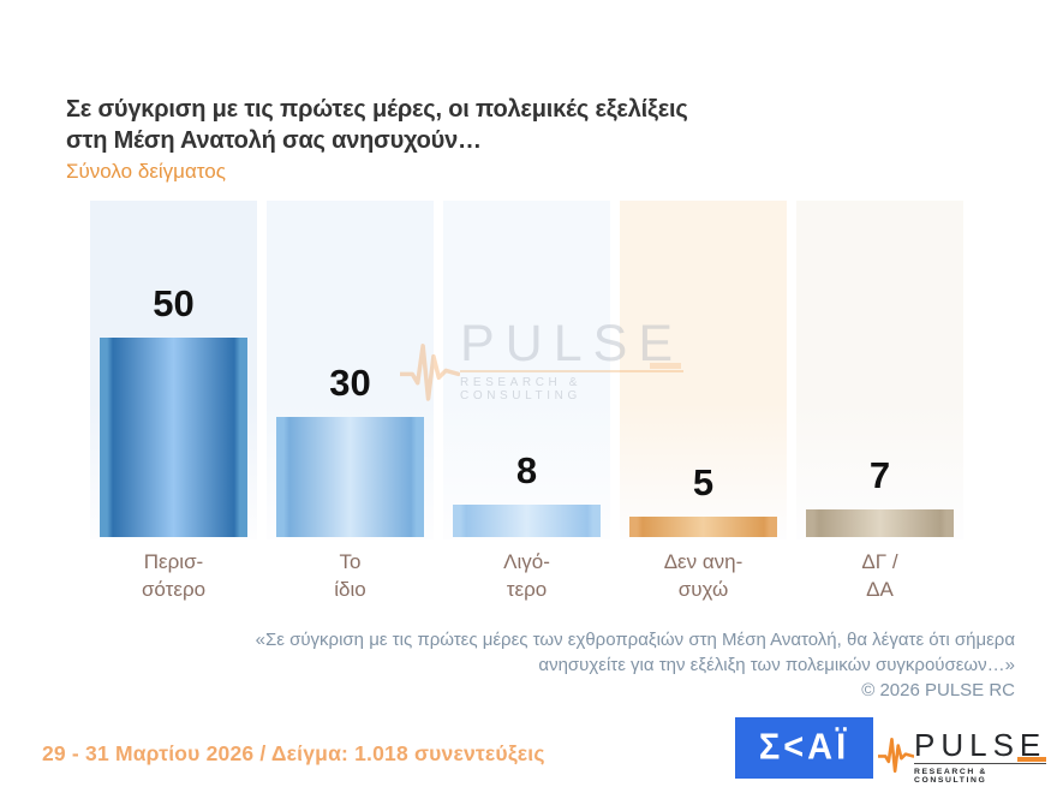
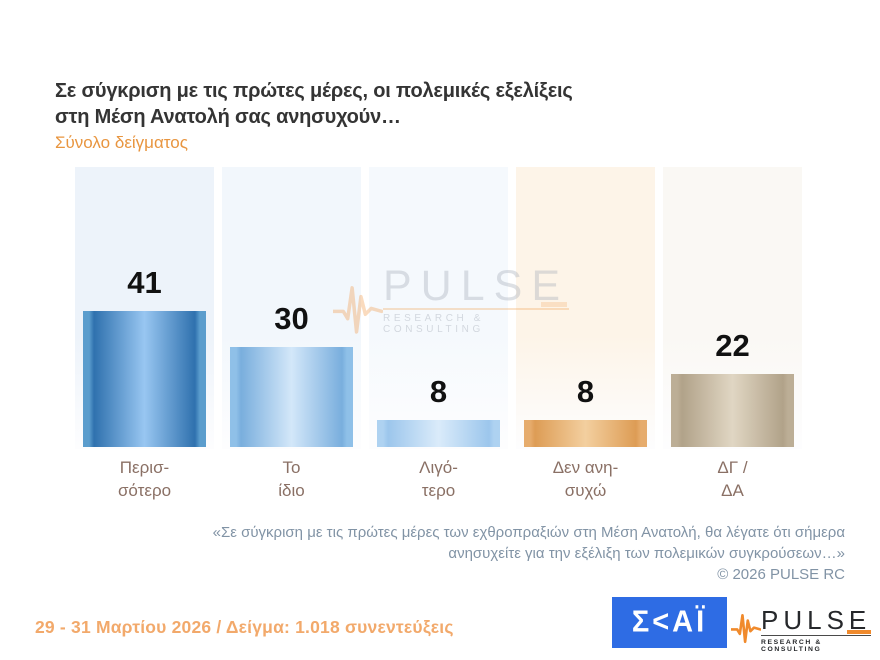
Περισ- σότερο: 50 -> 41
Δεν ανη- συχώ: 5 -> 8
ΔΓ / ΔΑ: 7 -> 22
